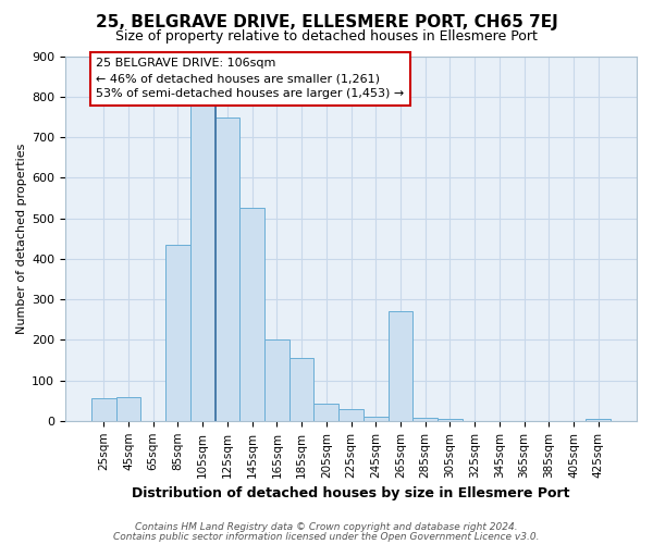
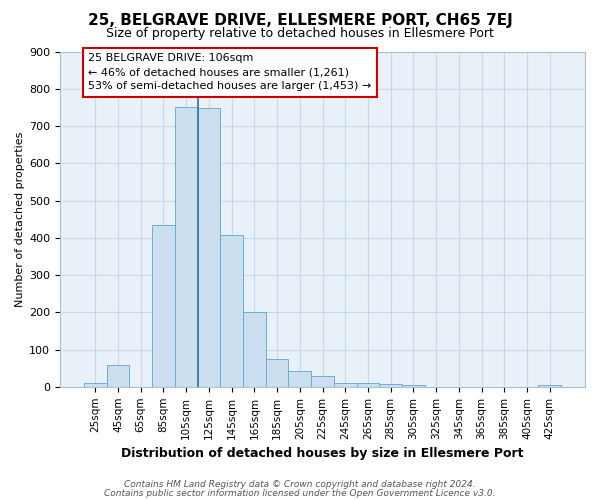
25sqm: 55 -> 10
105sqm: 780 -> 750
145sqm: 525 -> 408
185sqm: 155 -> 75
265sqm: 270 -> 10
